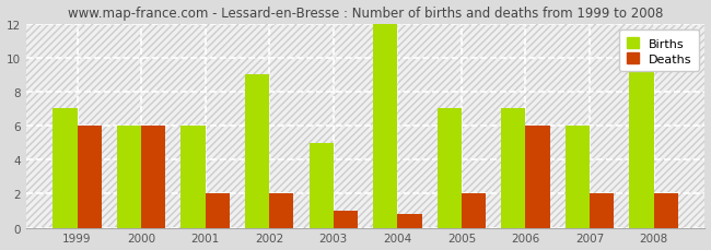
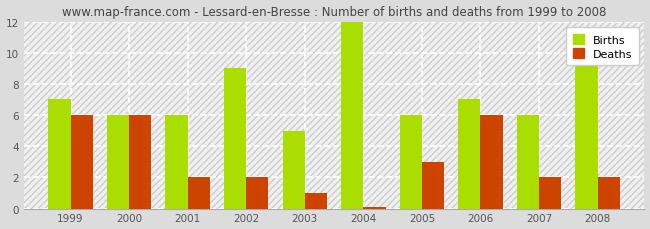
Deaths/2004: 0.8 -> 0.1
Births/2005: 7 -> 6
Deaths/2005: 2.0 -> 3.0
